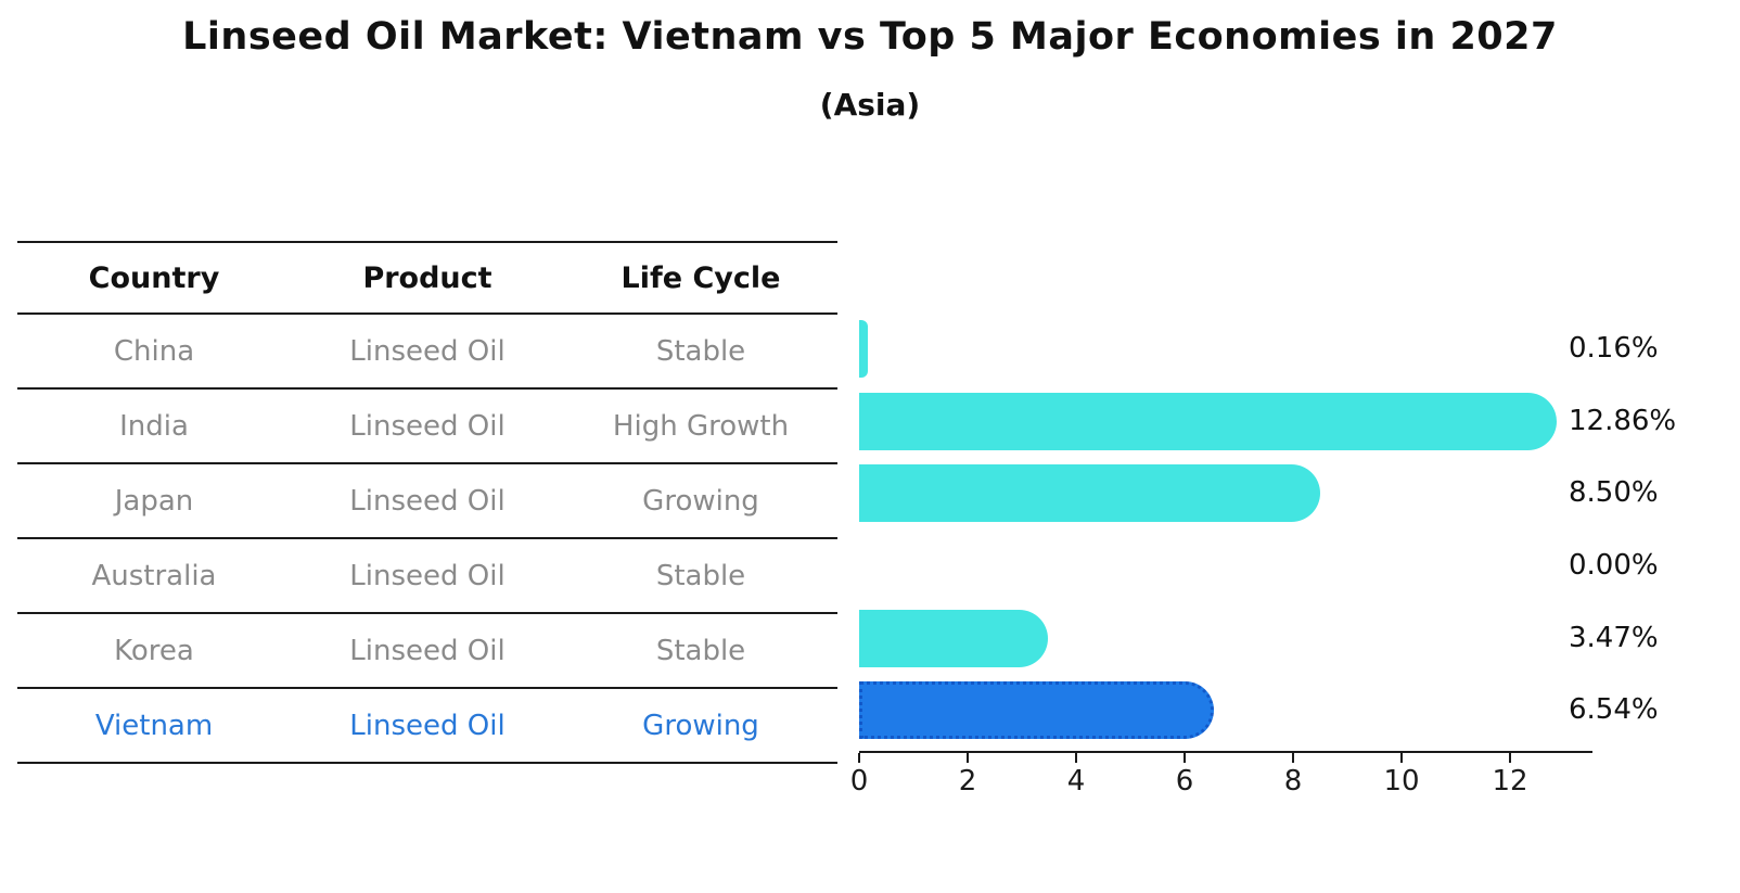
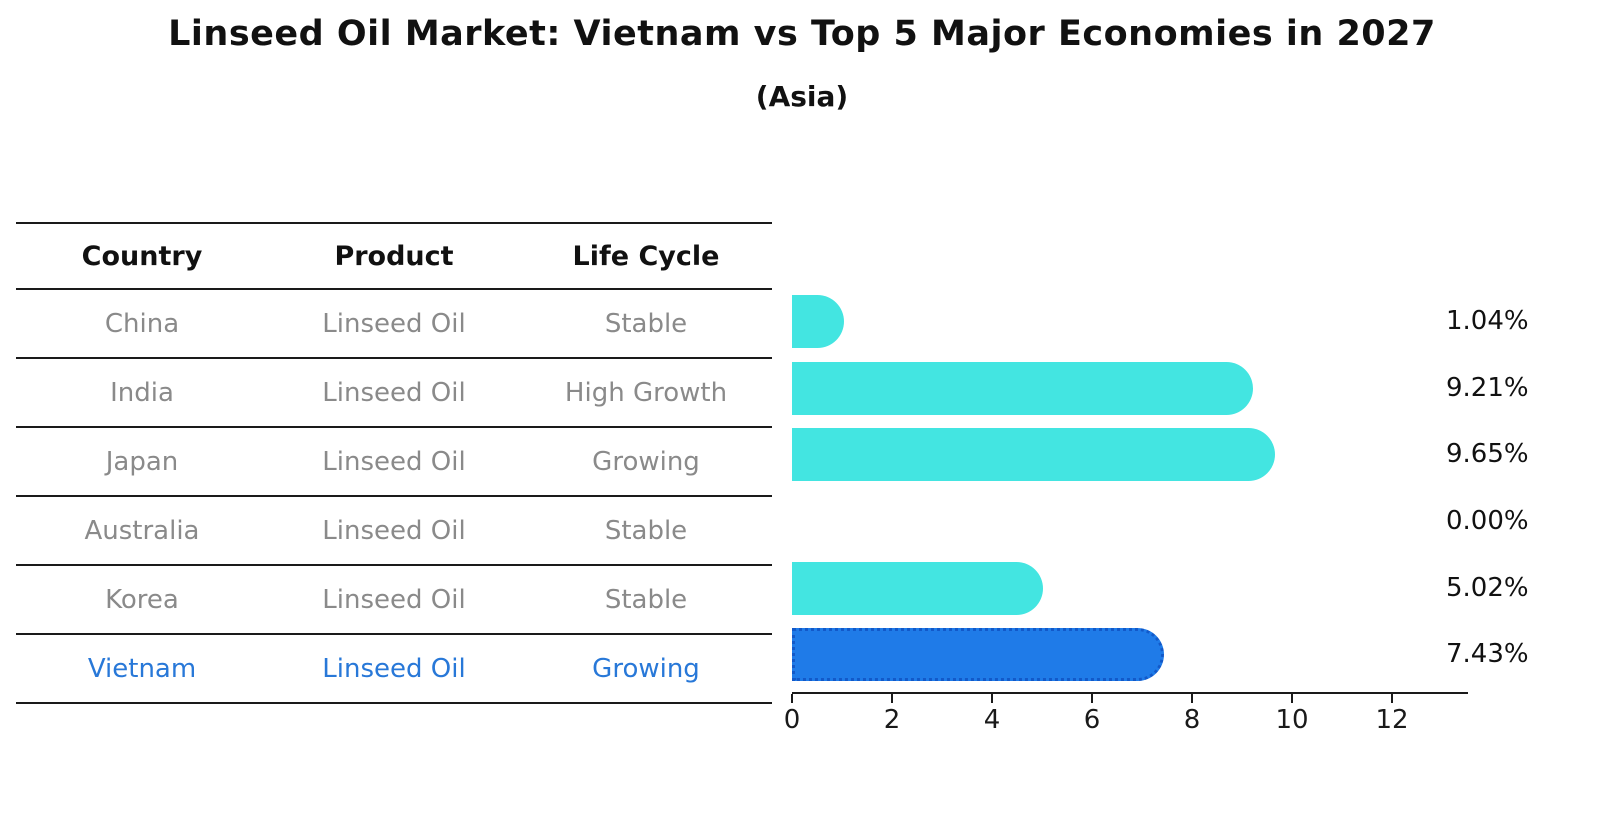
China: 0.16% -> 1.04%
India: 12.86% -> 9.21%
Japan: 8.50% -> 9.65%
Korea: 3.47% -> 5.02%
Vietnam: 6.54% -> 7.43%
